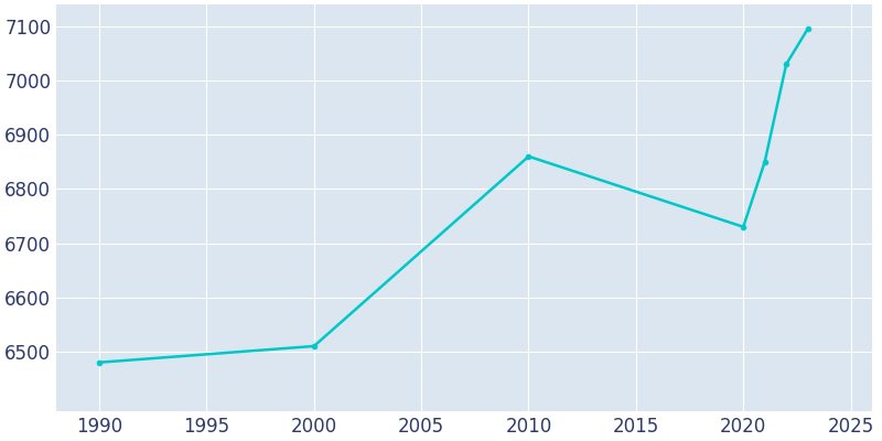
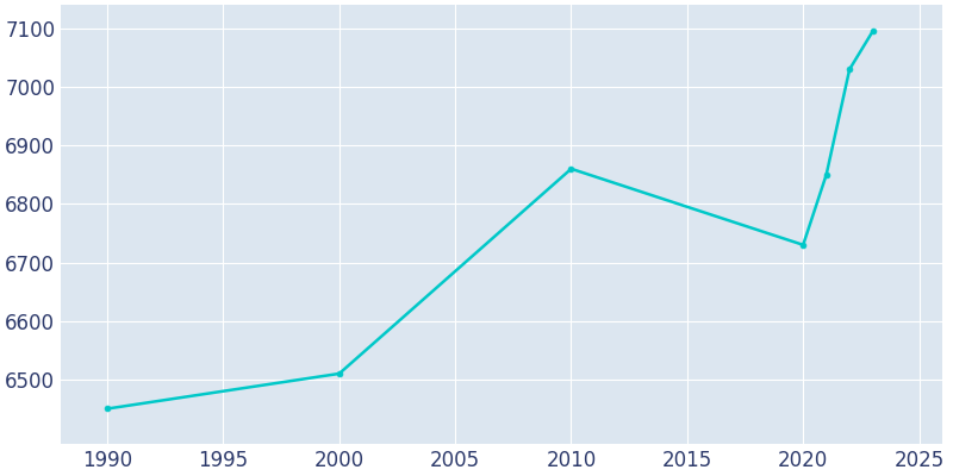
1990: 6480 -> 6450
